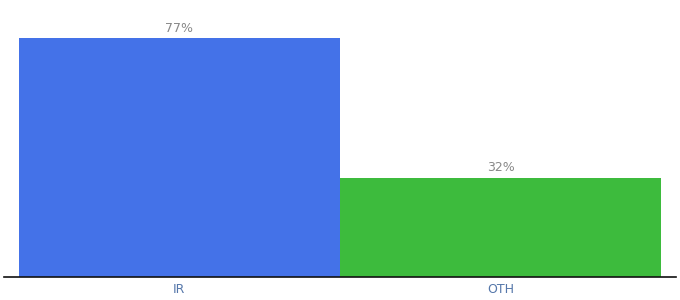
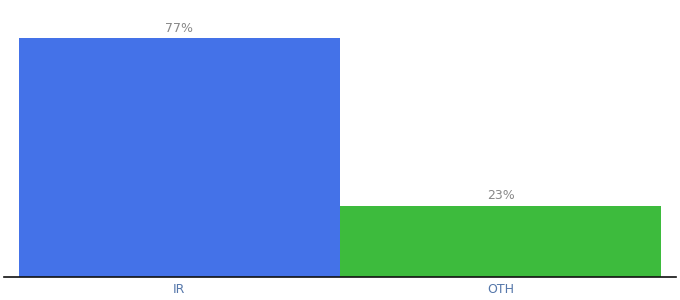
OTH: 32% -> 23%
